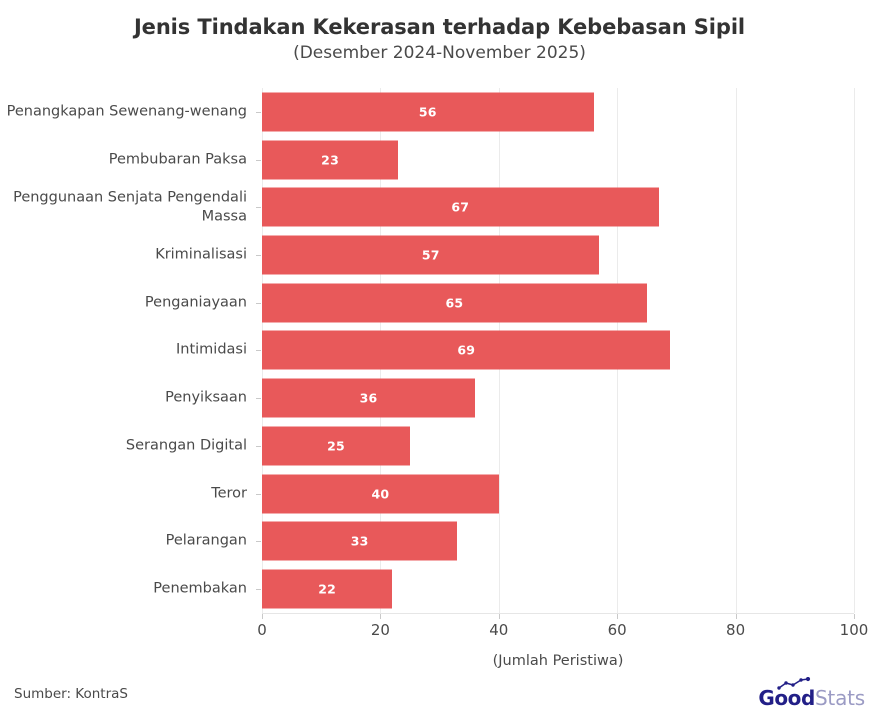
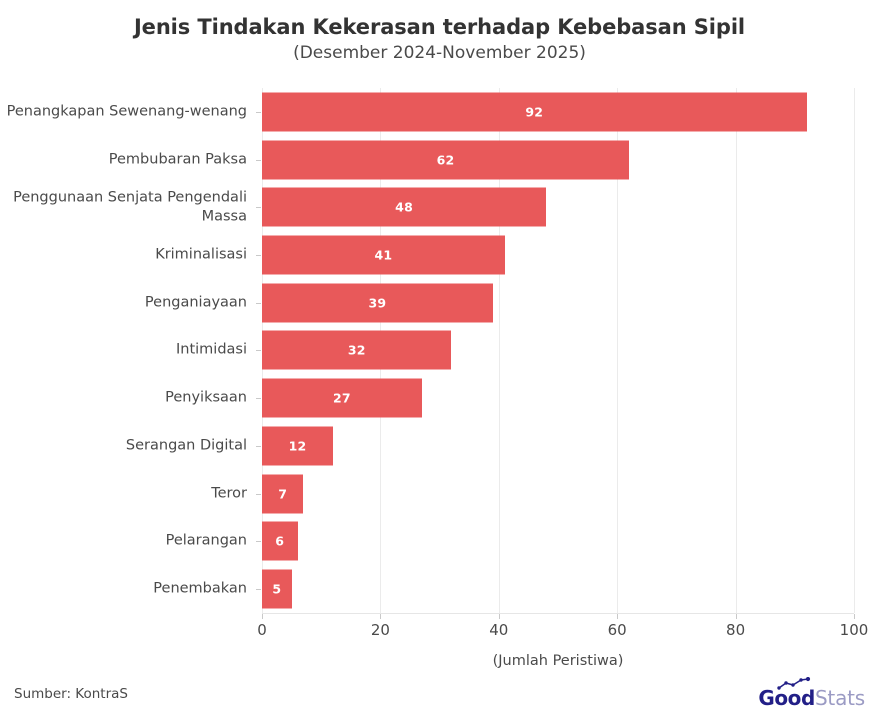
Penangkapan Sewenang-wenang: 56 -> 92
Pembubaran Paksa: 23 -> 62
Penggunaan Senjata Pengendali Massa: 67 -> 48
Kriminalisasi: 57 -> 41
Penganiayaan: 65 -> 39
Intimidasi: 69 -> 32
Penyiksaan: 36 -> 27
Serangan Digital: 25 -> 12
Teror: 40 -> 7
Pelarangan: 33 -> 6
Penembakan: 22 -> 5
